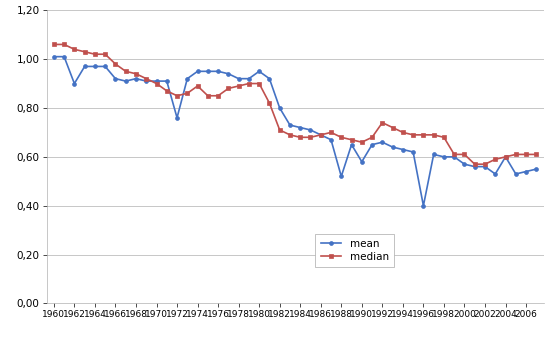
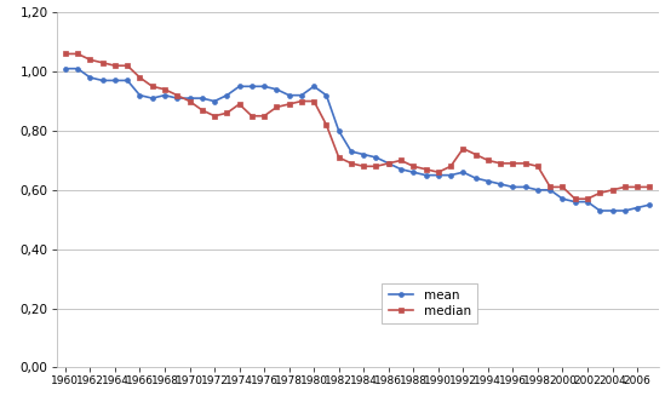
mean/1962: 0,90 -> 0,98
mean/1972: 0,76 -> 0,90
mean/1988: 0,52 -> 0,66
mean/1990: 0,58 -> 0,65
mean/1996: 0,40 -> 0,61
mean/2004: 0,60 -> 0,53
